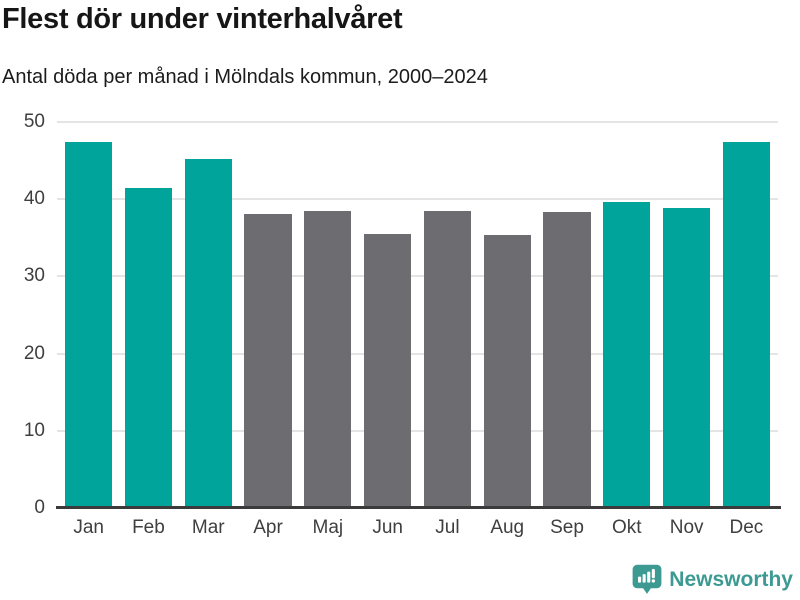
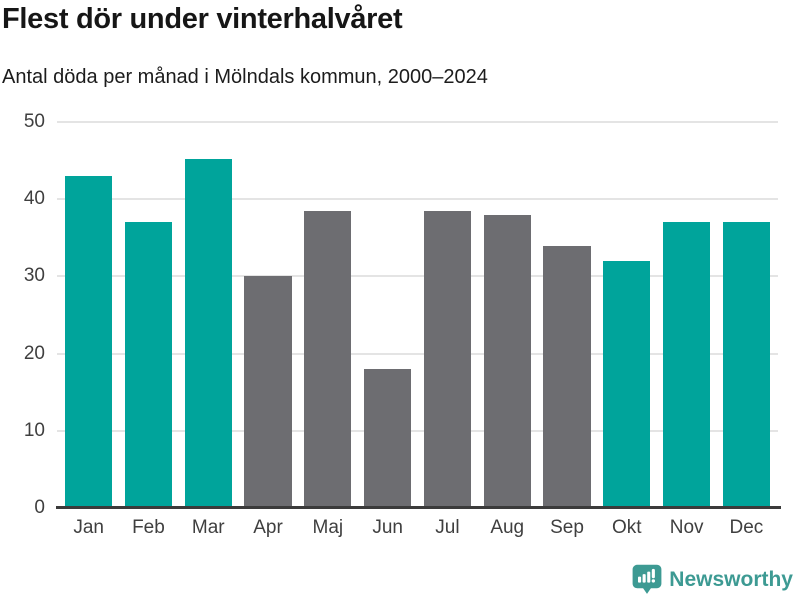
Jan: 47 -> 43
Feb: 41 -> 37
Apr: 38 -> 30
Jun: 36 -> 18
Aug: 35 -> 38
Sep: 38 -> 34
Okt: 40 -> 32
Nov: 39 -> 37
Dec: 47 -> 37
